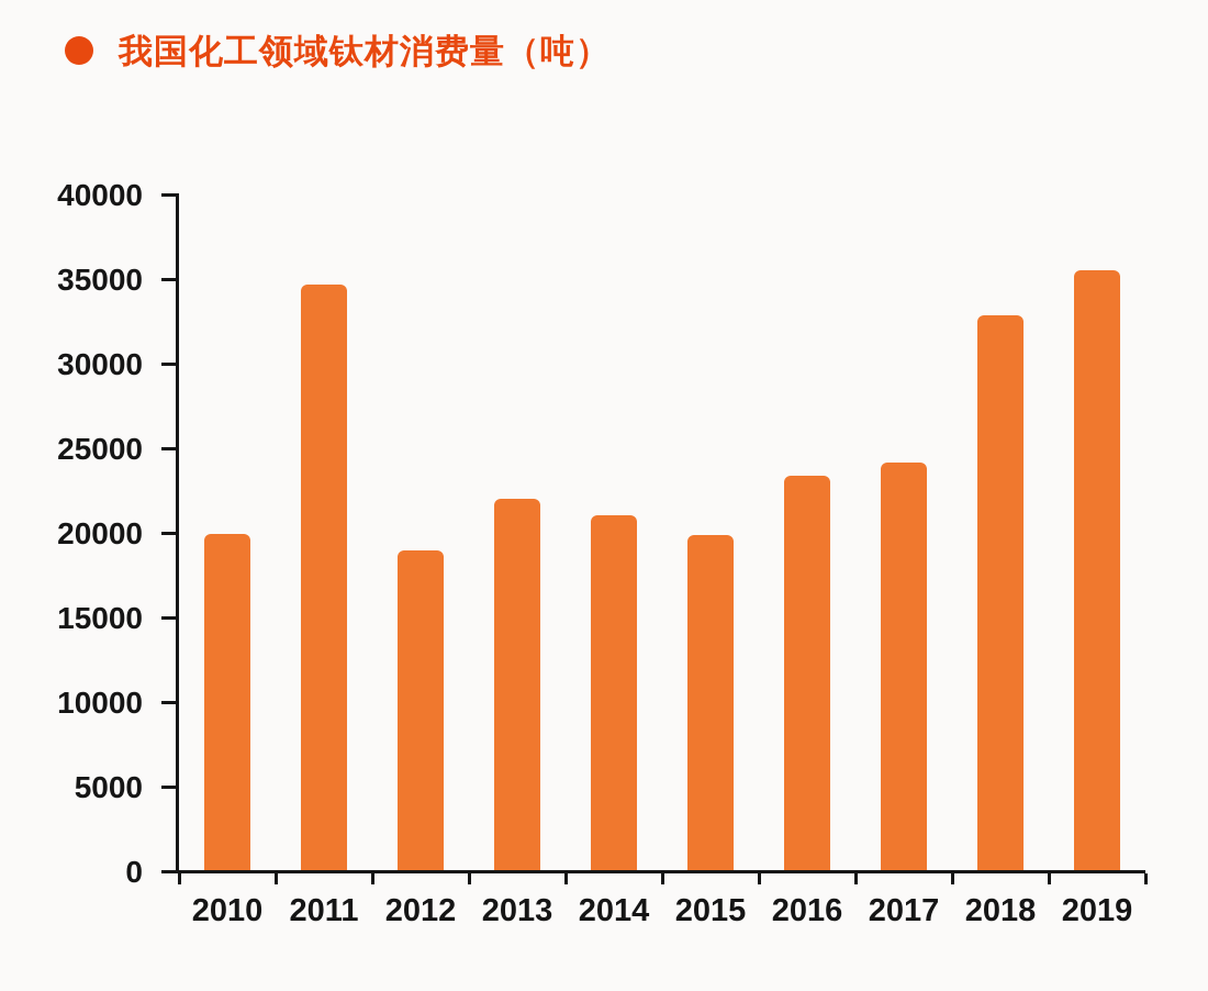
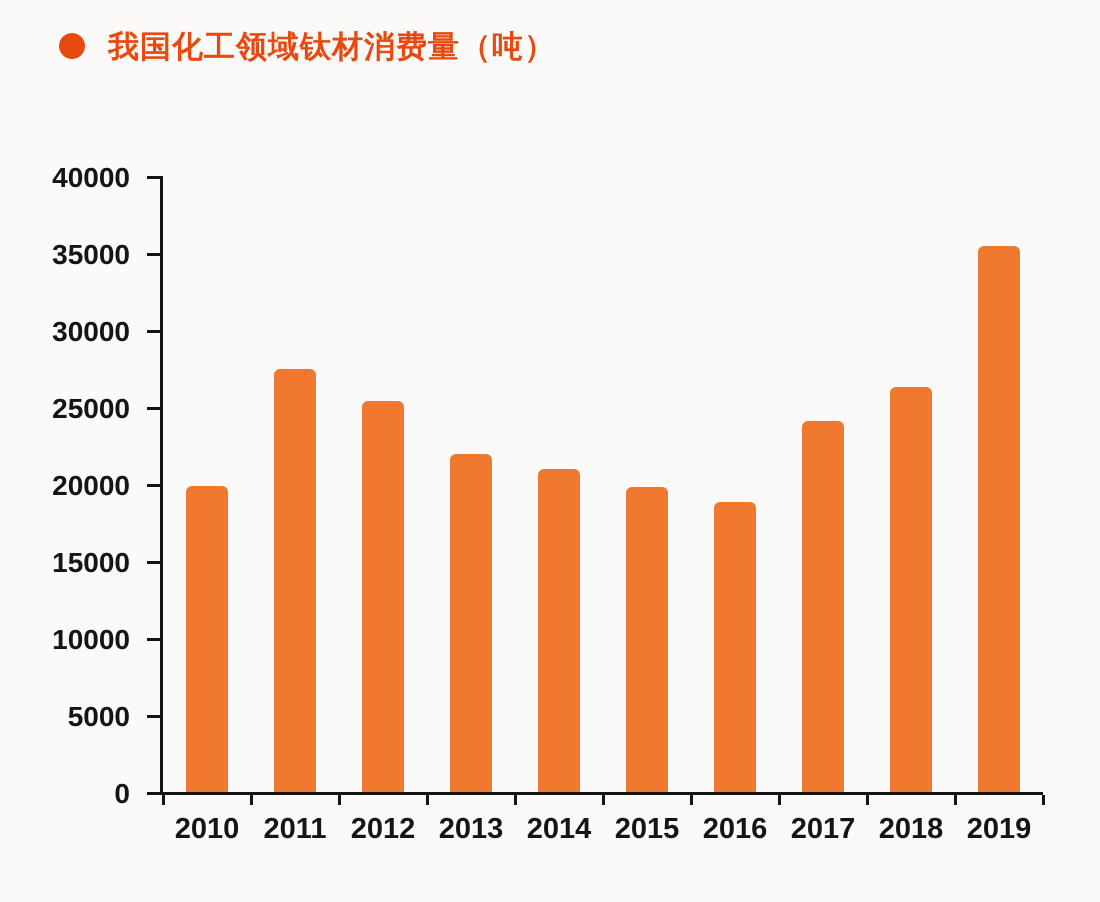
2011: 34600 -> 27400
2012: 18900 -> 25400
2016: 23300 -> 18800
2018: 32800 -> 26300
